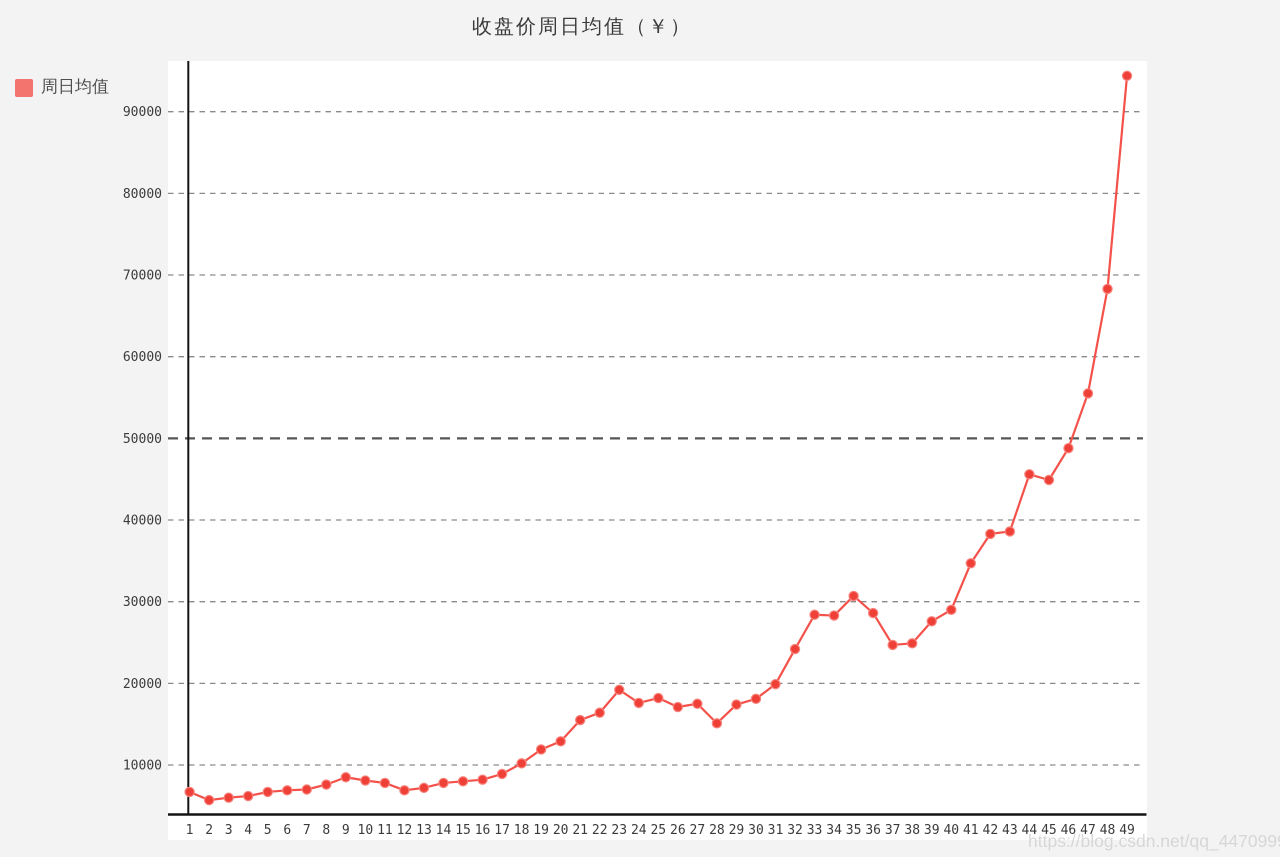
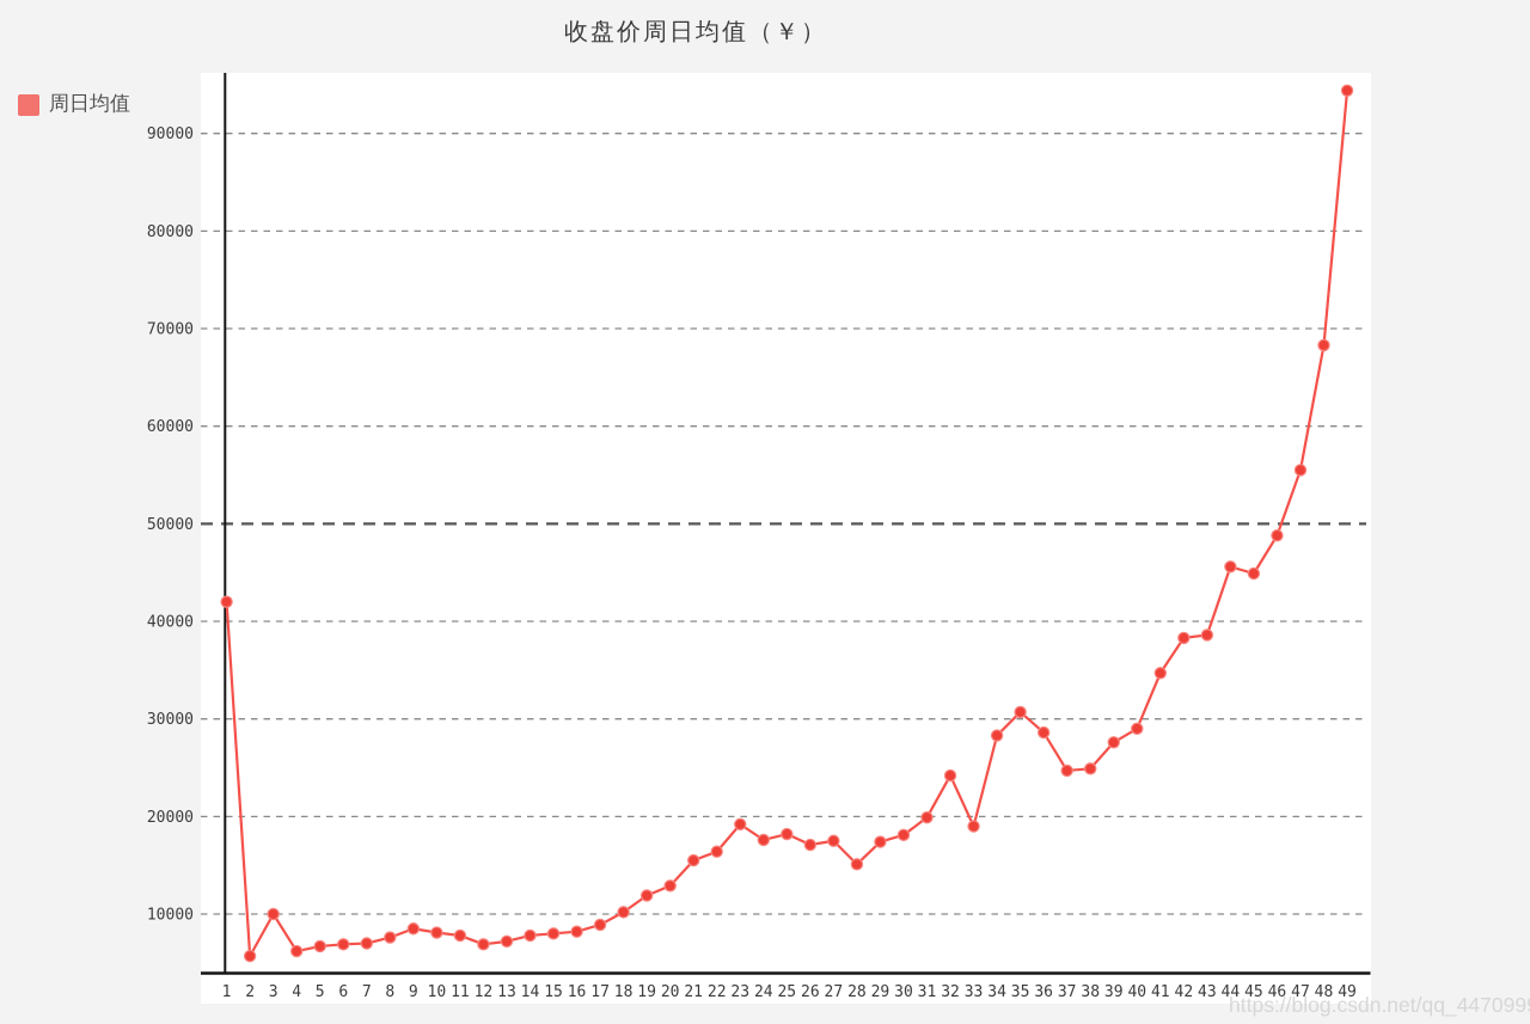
1: 7000 -> 42000
3: 6000 -> 10000
33: 28000 -> 19000
